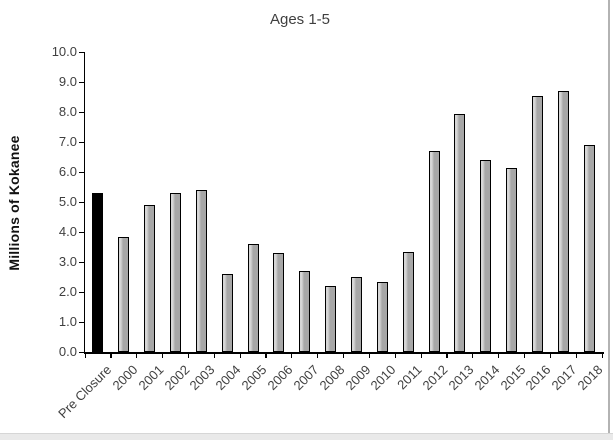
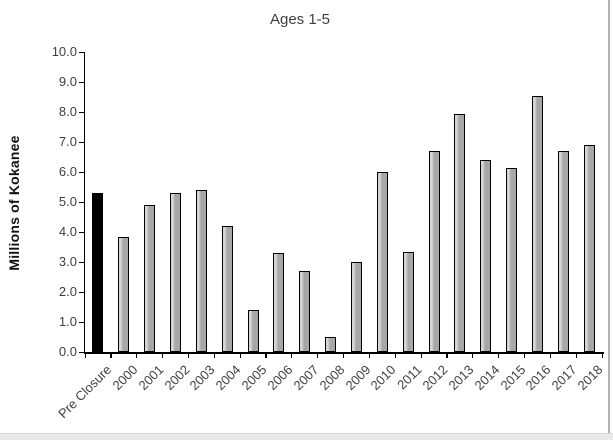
2004: 2.6 -> 4.2
2005: 3.6 -> 1.4
2008: 2.2 -> 0.5
2009: 2.5 -> 3.0
2010: 2.4 -> 6.0
2017: 8.7 -> 6.7
